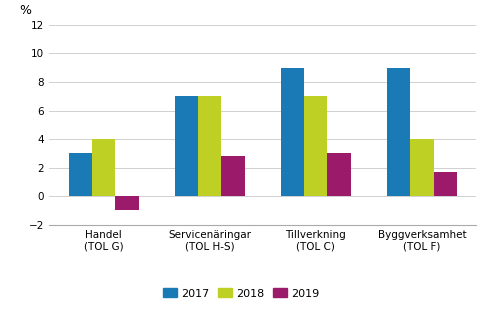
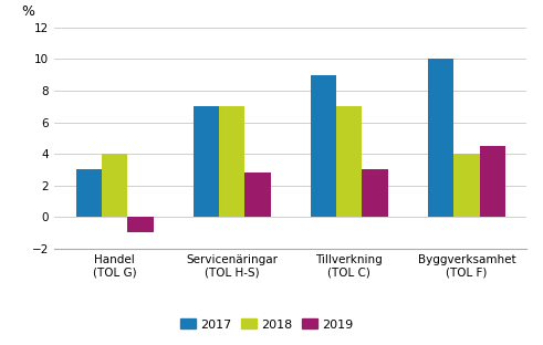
2017/Byggverksamhet (TOL F): 9 -> 10
2019/Byggverksamhet (TOL F): 1.7 -> 4.5
